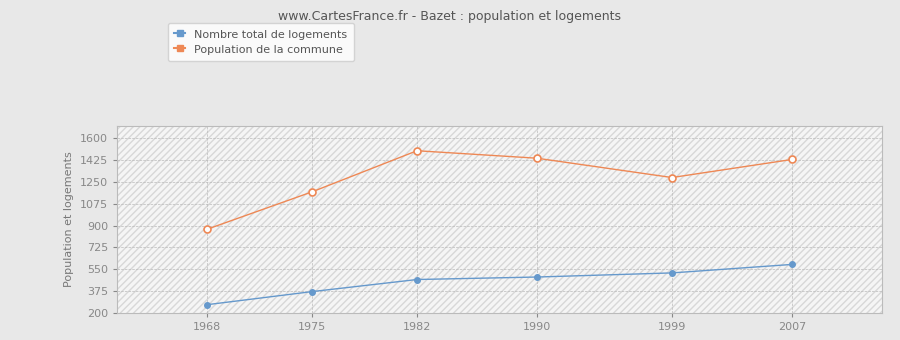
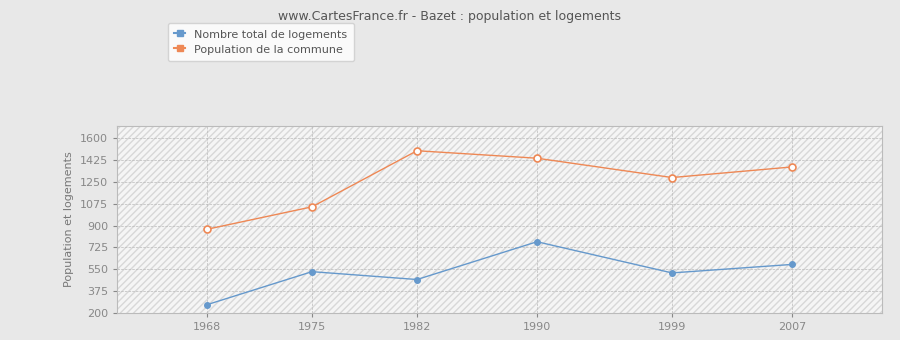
Nombre total de logements/1975: 370 -> 530
Population de la commune/1975: 1170 -> 1050
Nombre total de logements/1990: 490 -> 770
Population de la commune/2007: 1430 -> 1370
